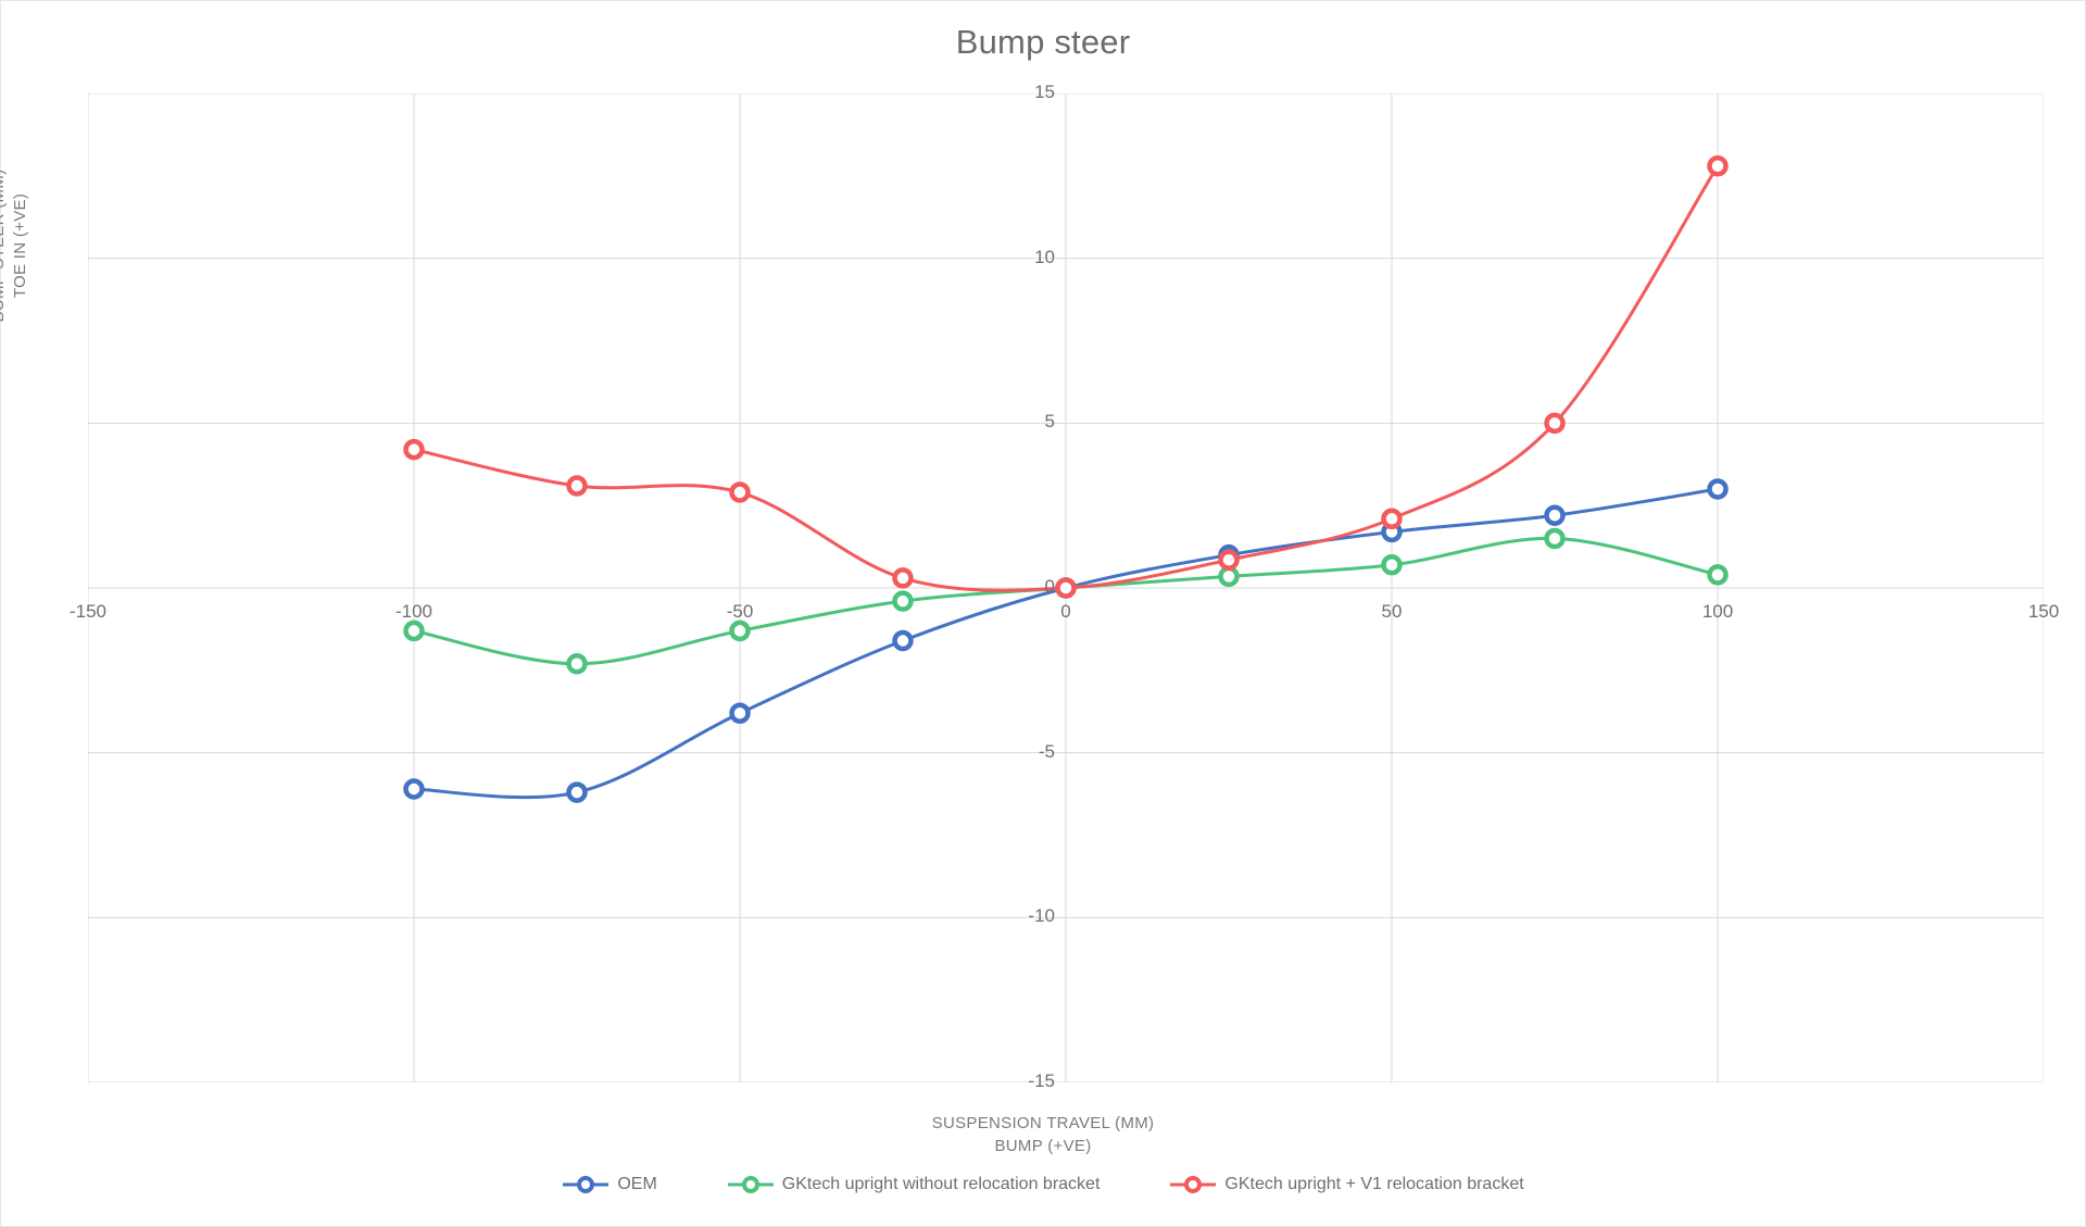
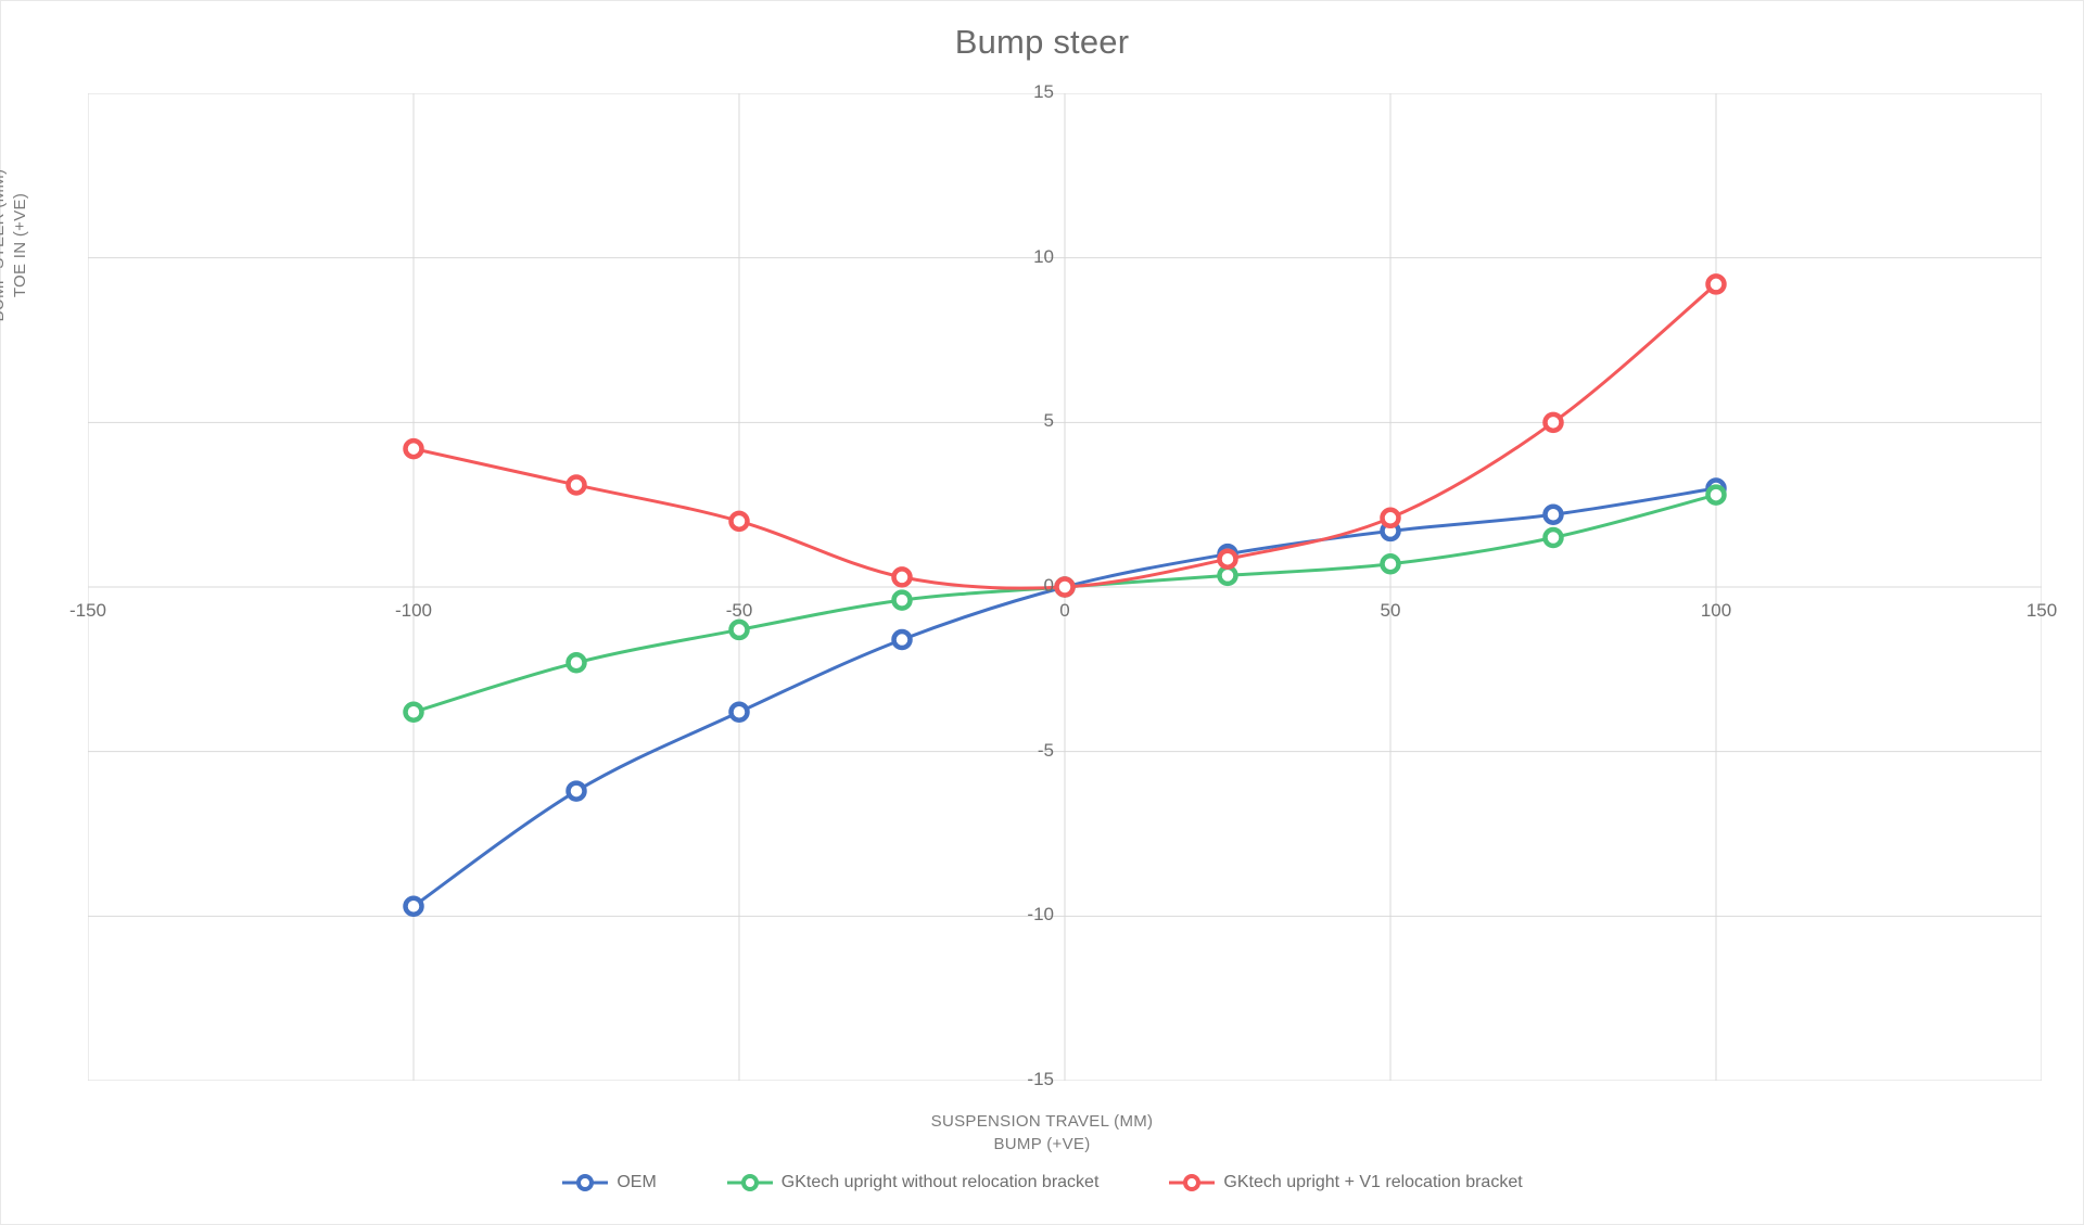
OEM/-100: -6.1 -> -9.7
GKtech upright without relocation bracket/-100: -1.3 -> -3.8
GKtech upright + V1 relocation bracket/-50: 2.9 -> 2.0
GKtech upright without relocation bracket/100: 0.4 -> 2.8
GKtech upright + V1 relocation bracket/100: 12.8 -> 9.2
